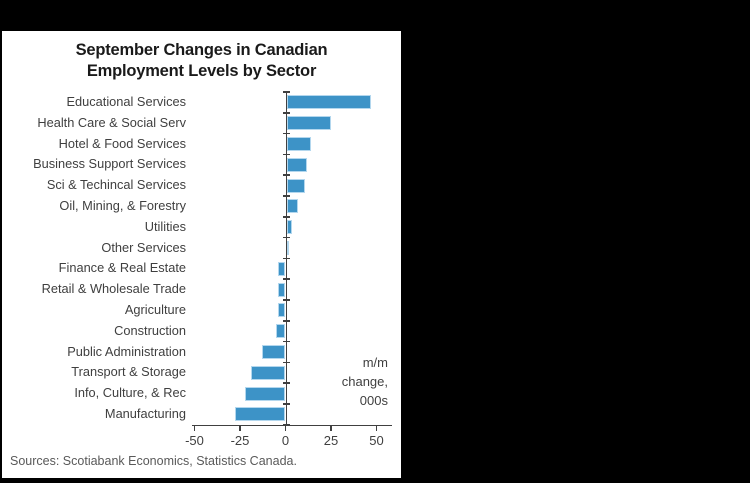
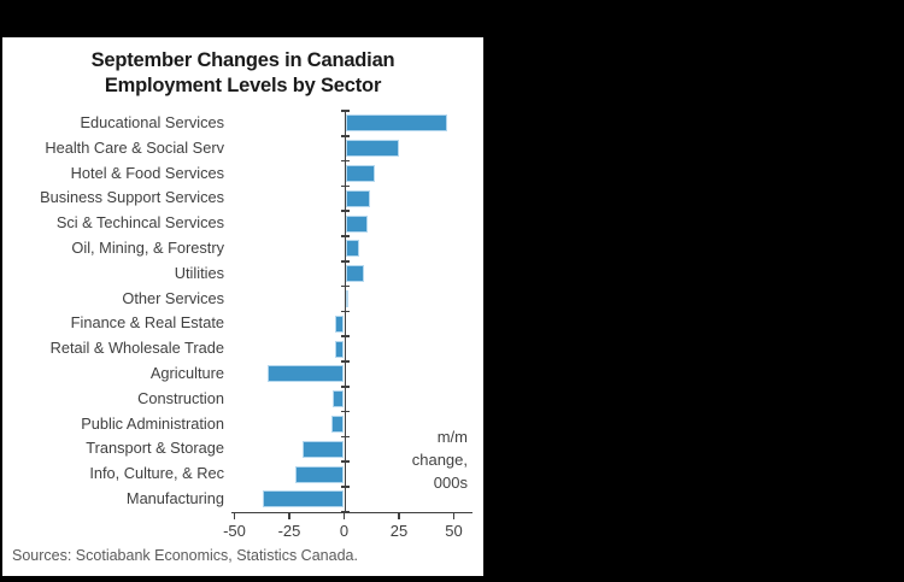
Utilities: 3 -> 8
Agriculture: -4 -> -35
Public Administration: -13 -> -6
Manufacturing: -28 -> -37
